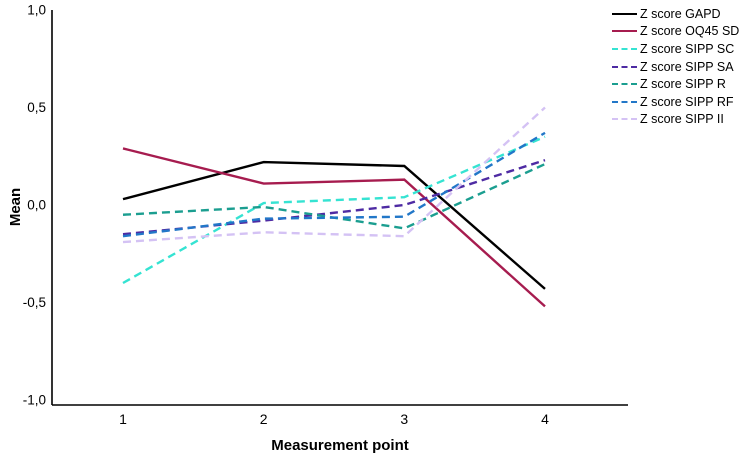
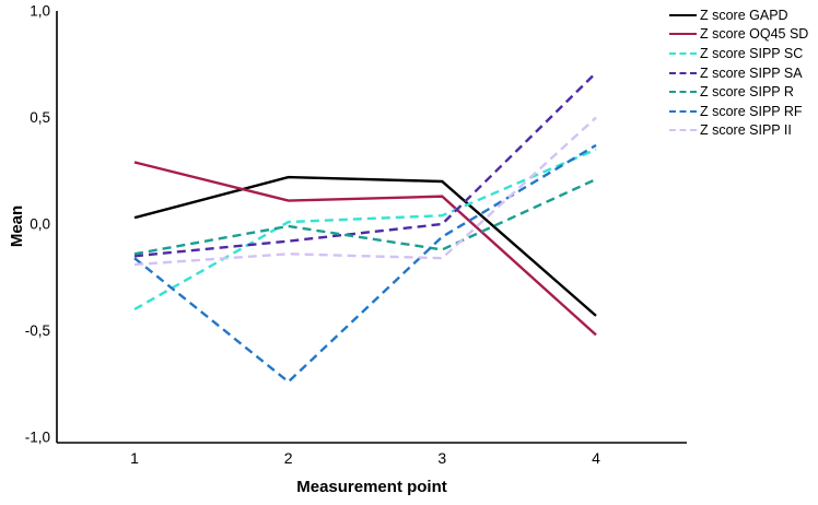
Z score SIPP R/1: -0,05 -> -0,14
Z score SIPP RF/2: -0,07 -> -0,74
Z score SIPP SA/4: 0,23 -> 0,71
